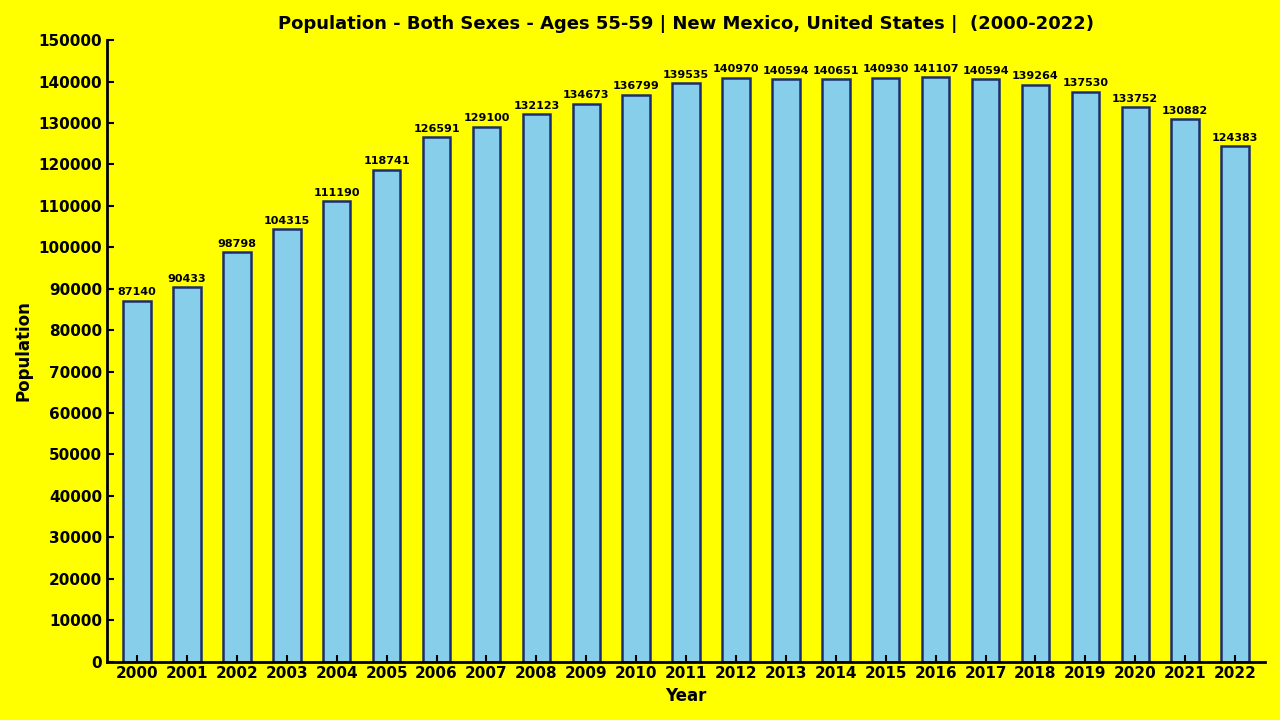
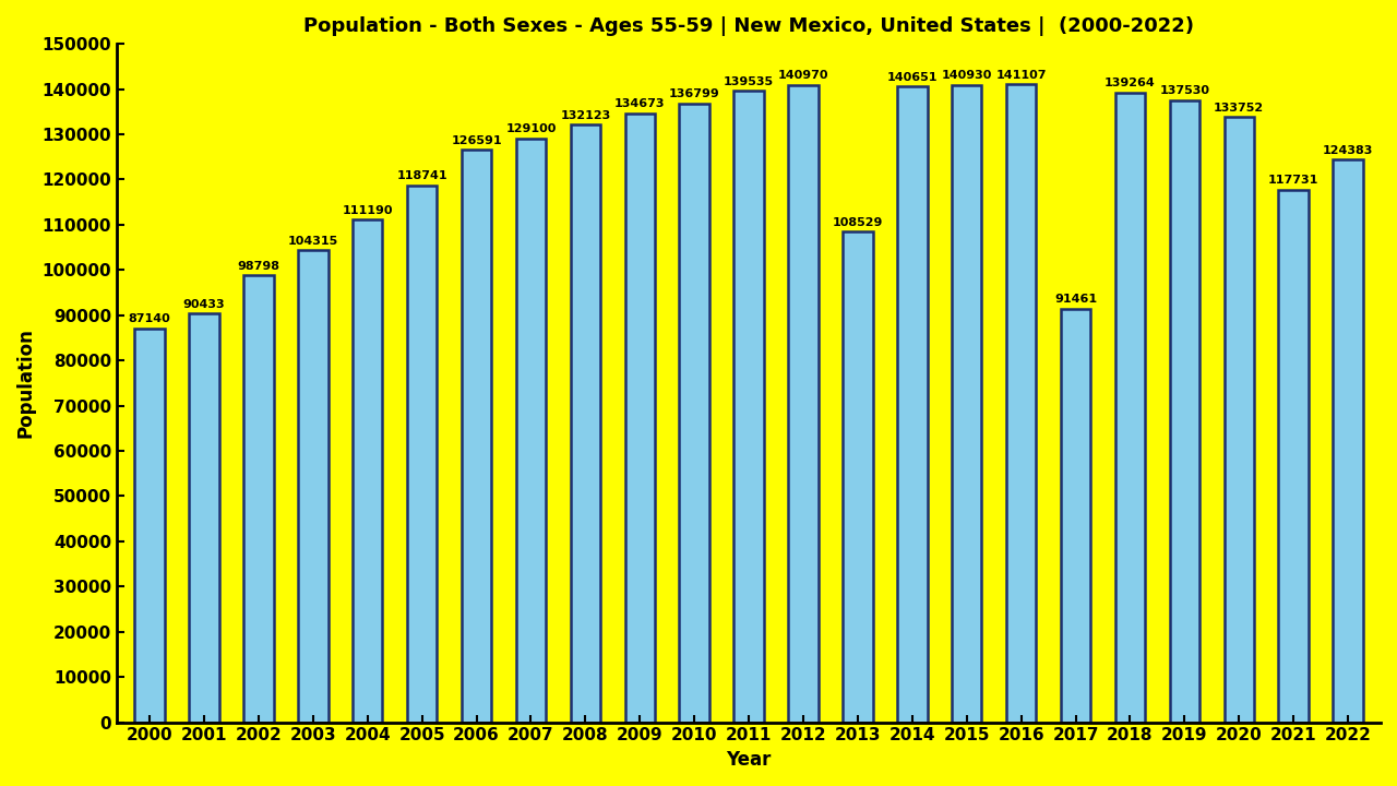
2013: 140594 -> 108529
2017: 140594 -> 91461
2021: 130882 -> 117731
